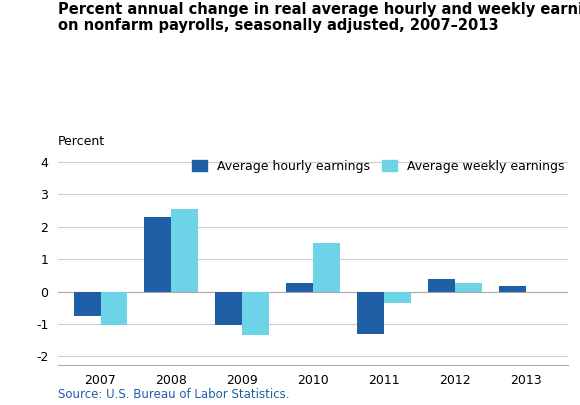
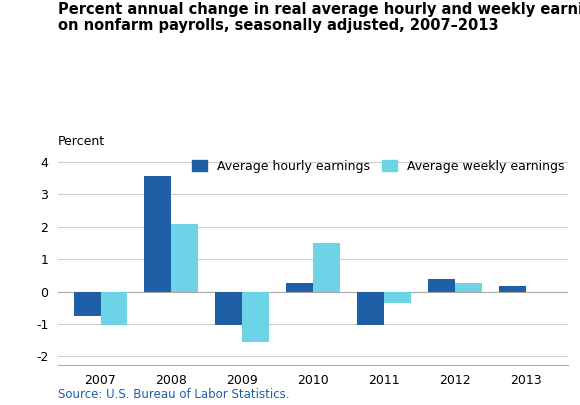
Average hourly earnings/2008: 2.30 -> 3.57
Average weekly earnings/2008: 2.55 -> 2.09
Average weekly earnings/2009: -1.35 -> -1.57
Average hourly earnings/2011: -1.30 -> -1.02
